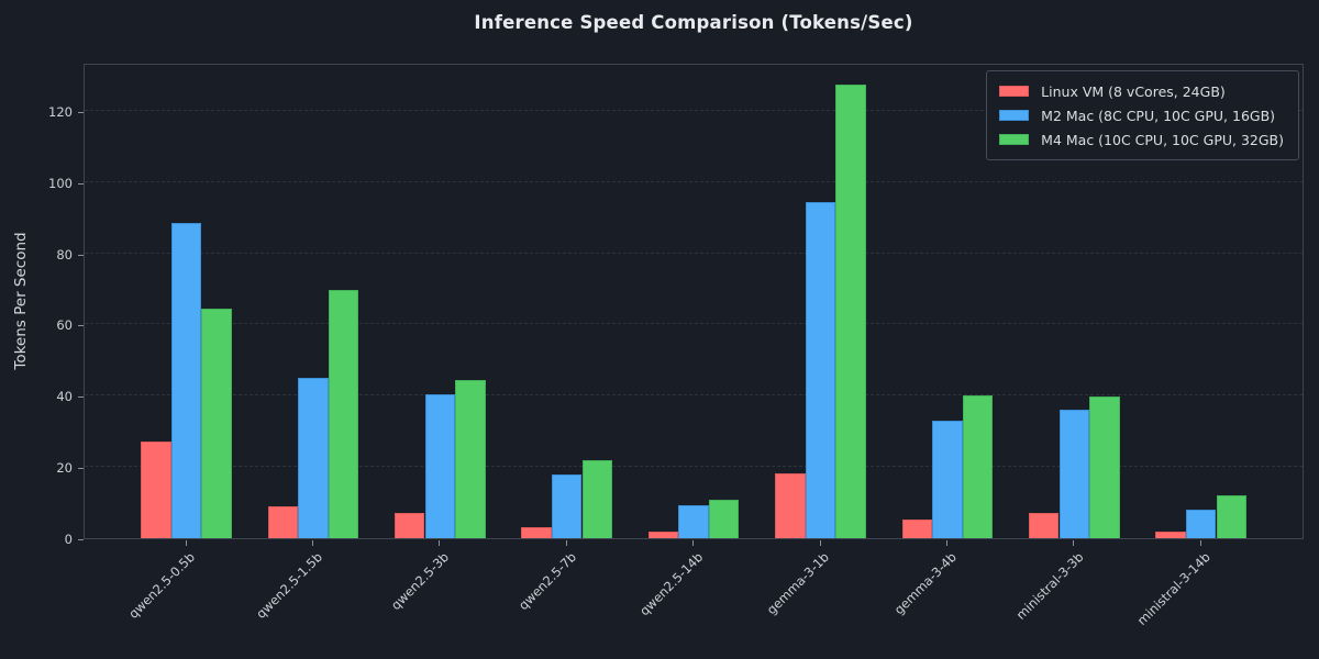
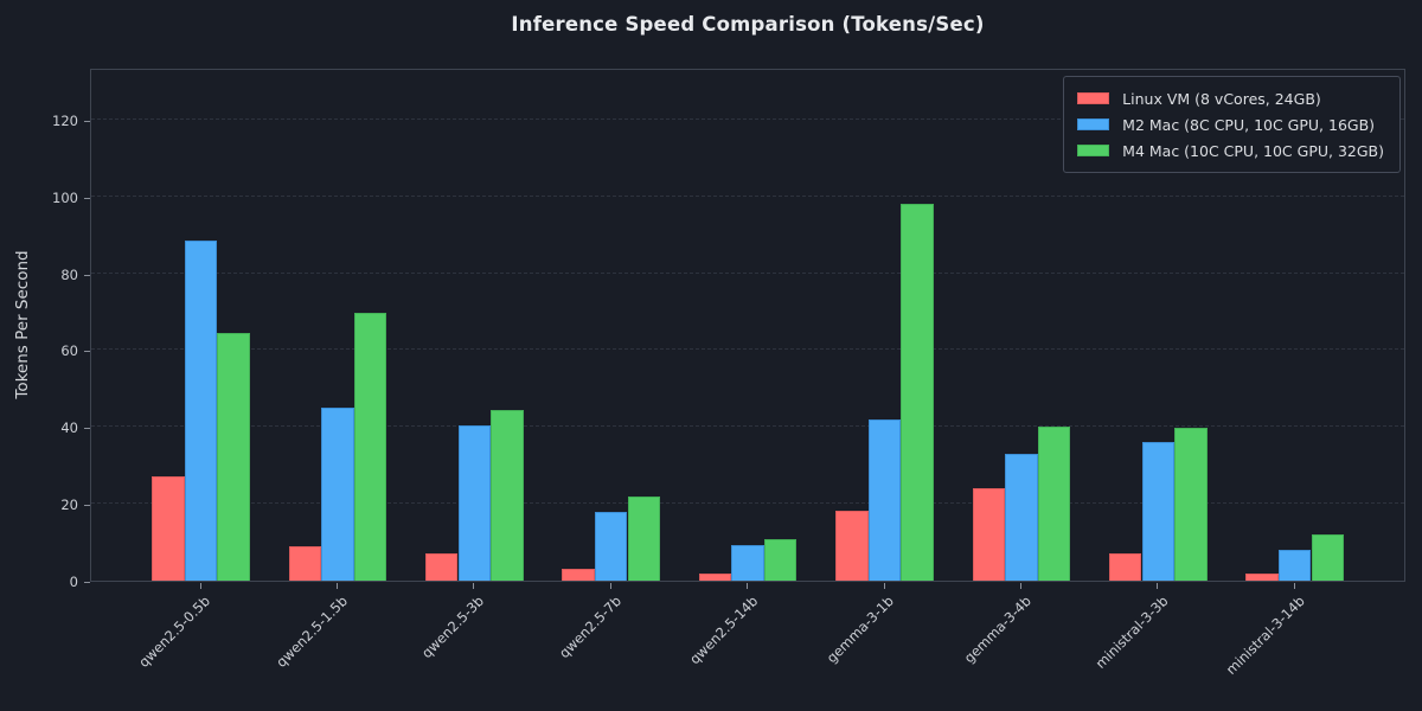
M2 Mac (8C CPU, 10C GPU, 16GB)/gemma-3-1b: 94 -> 42
M4 Mac (10C CPU, 10C GPU, 32GB)/gemma-3-1b: 127 -> 98
Linux VM (8 vCores, 24GB)/gemma-3-4b: 5 -> 24
